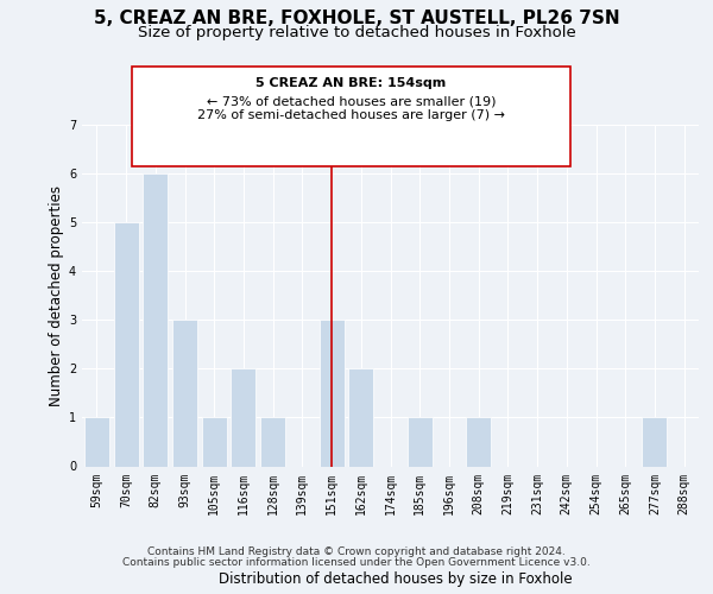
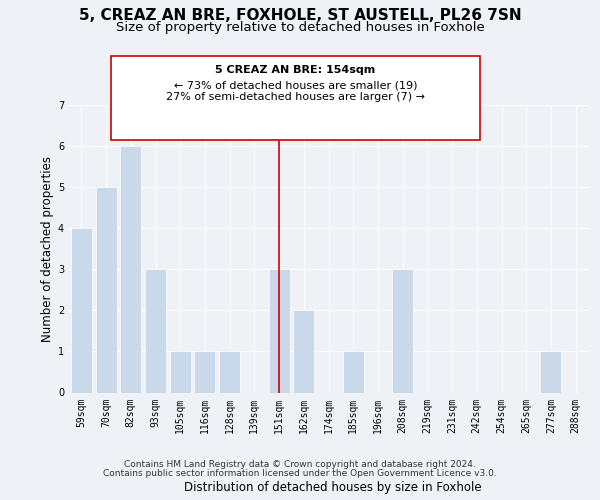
59sqm: 1 -> 4
116sqm: 2 -> 1
208sqm: 1 -> 3
